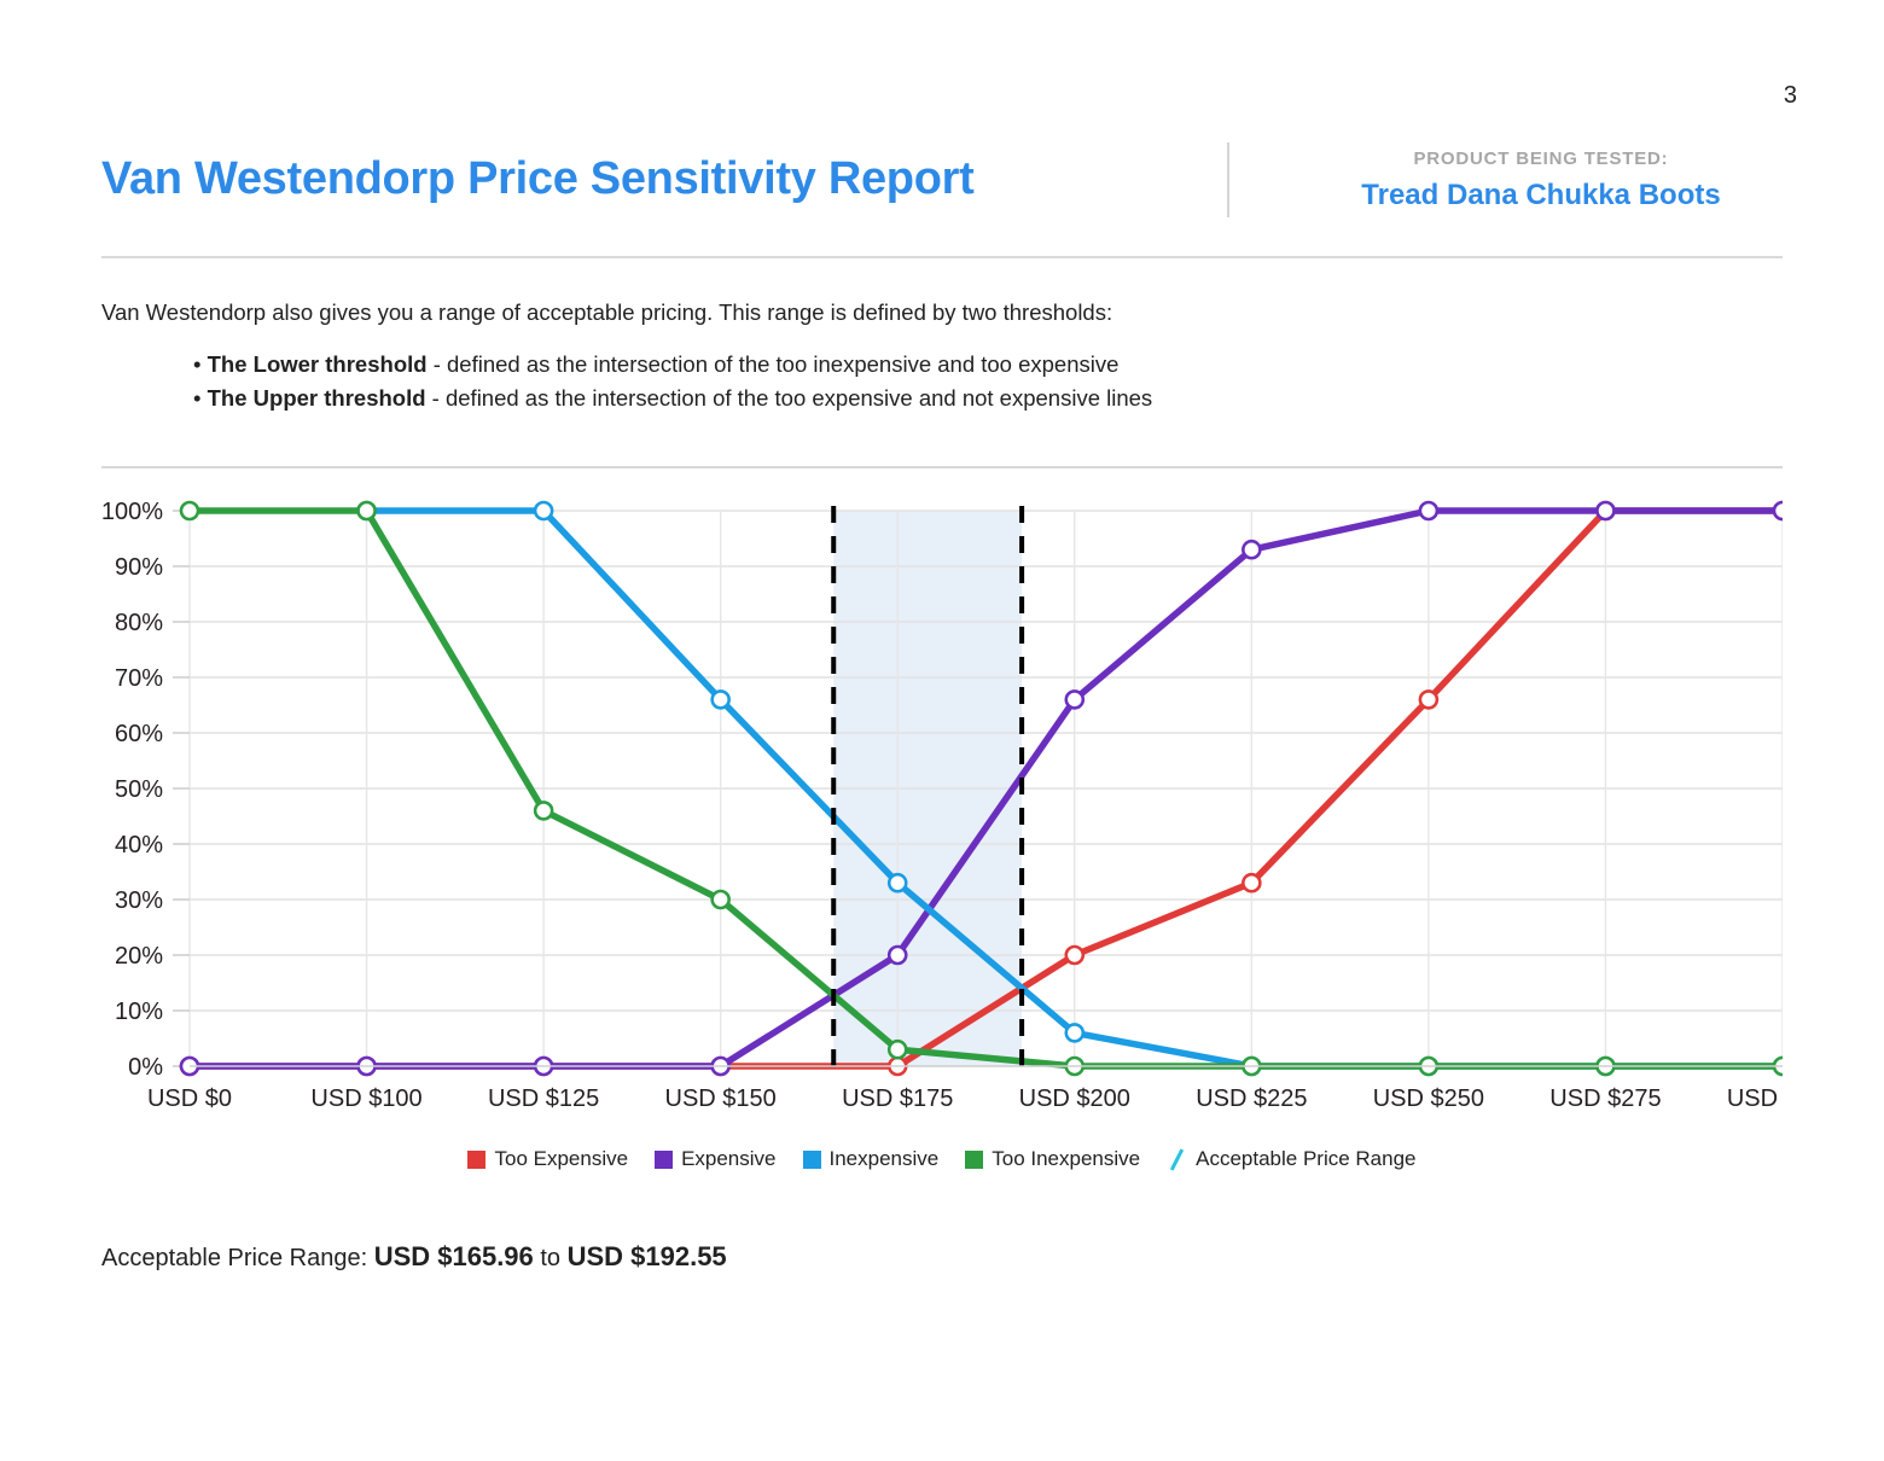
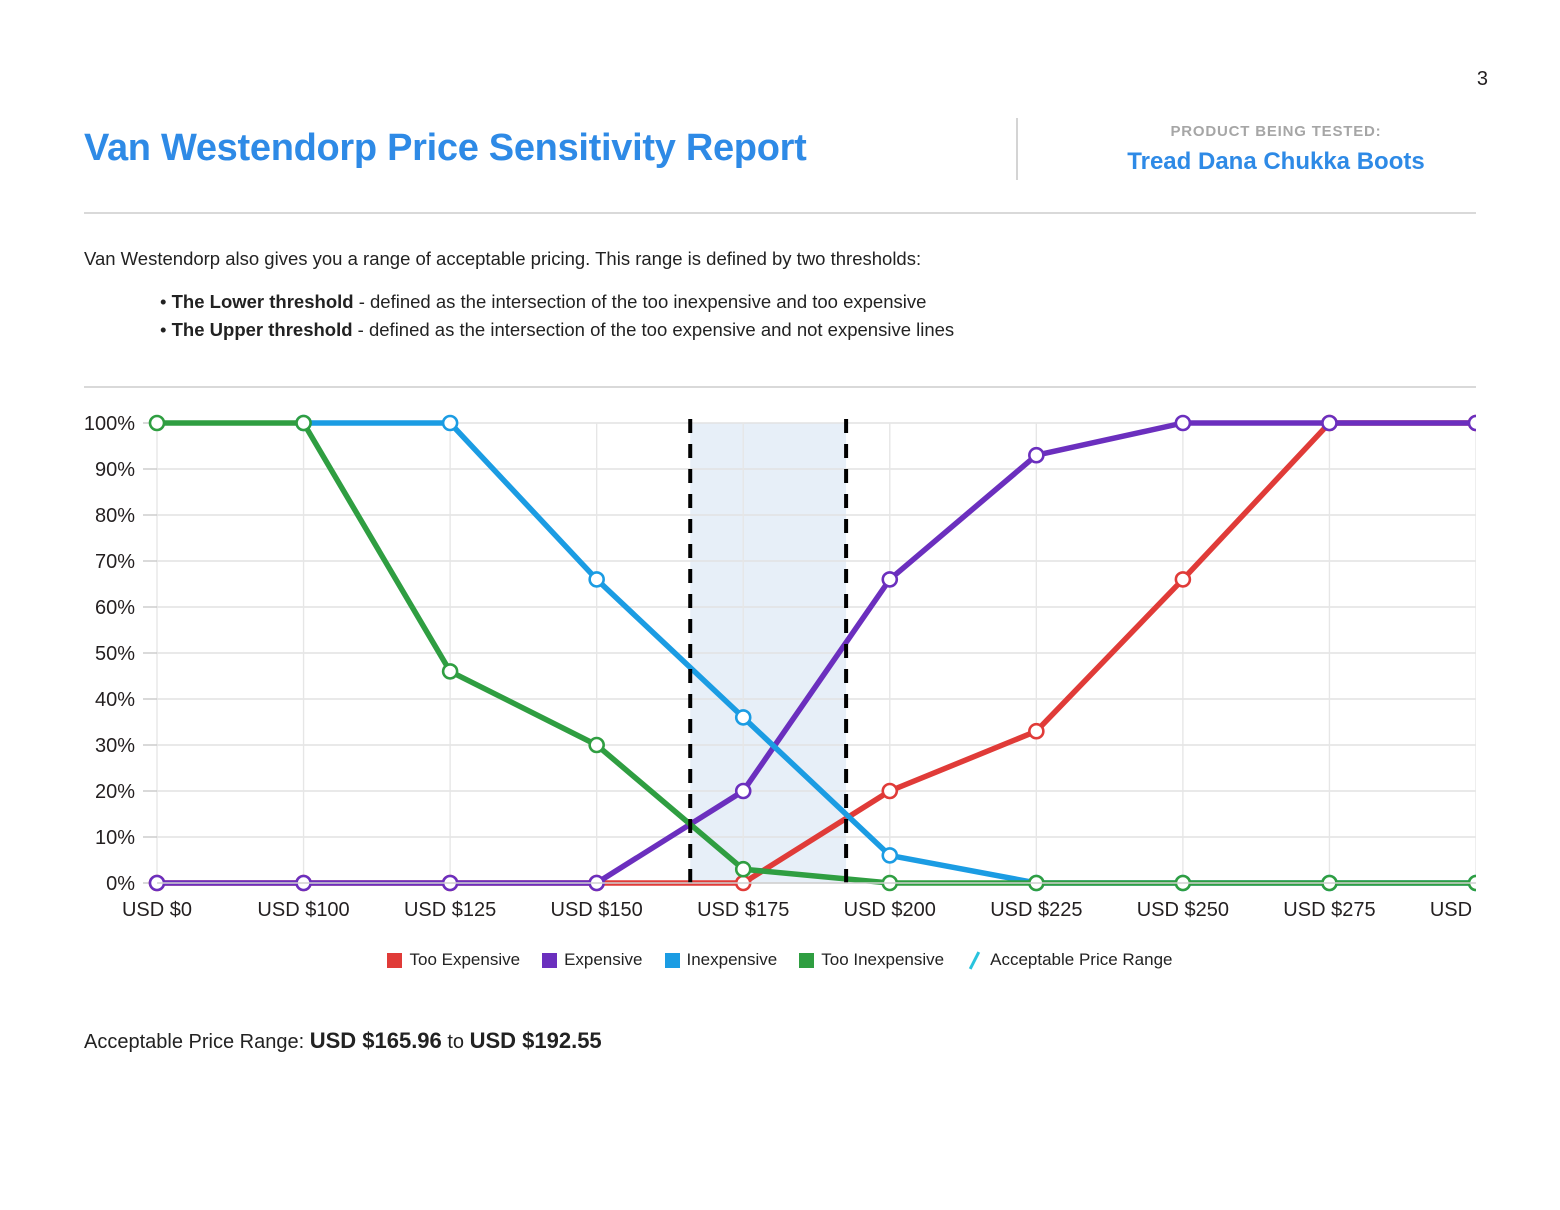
Inexpensive/USD $175: 33% -> 36%
